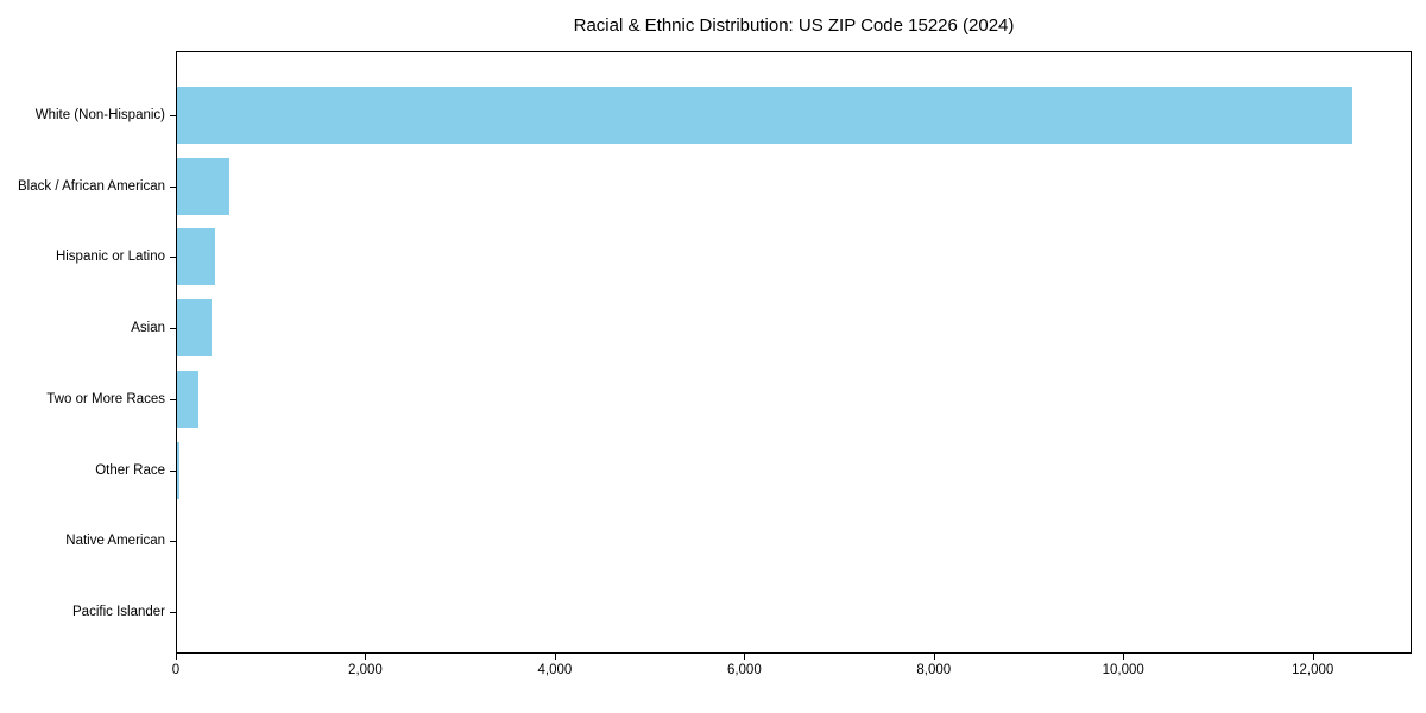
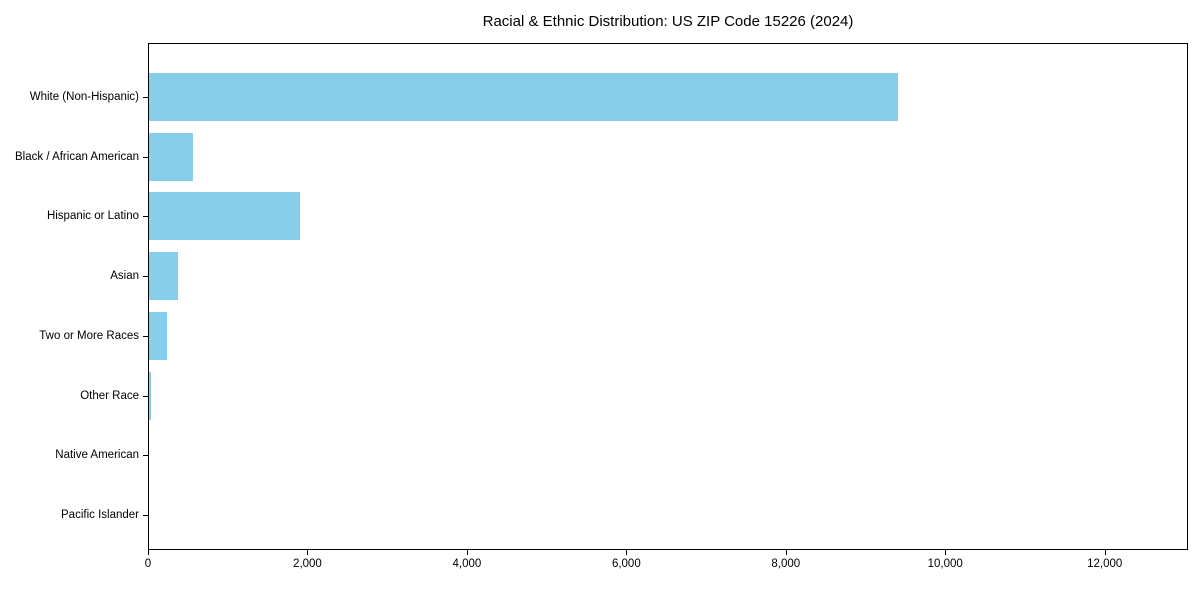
White (Non-Hispanic): 12400 -> 9400
Hispanic or Latino: 400 -> 1900
